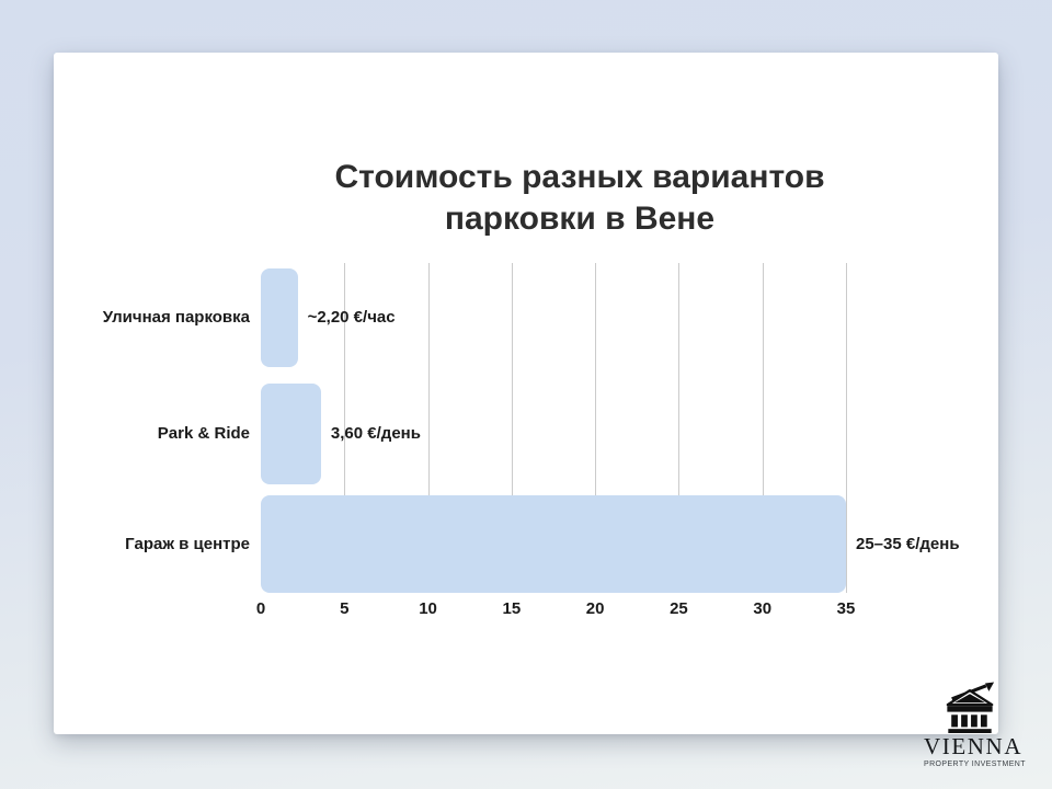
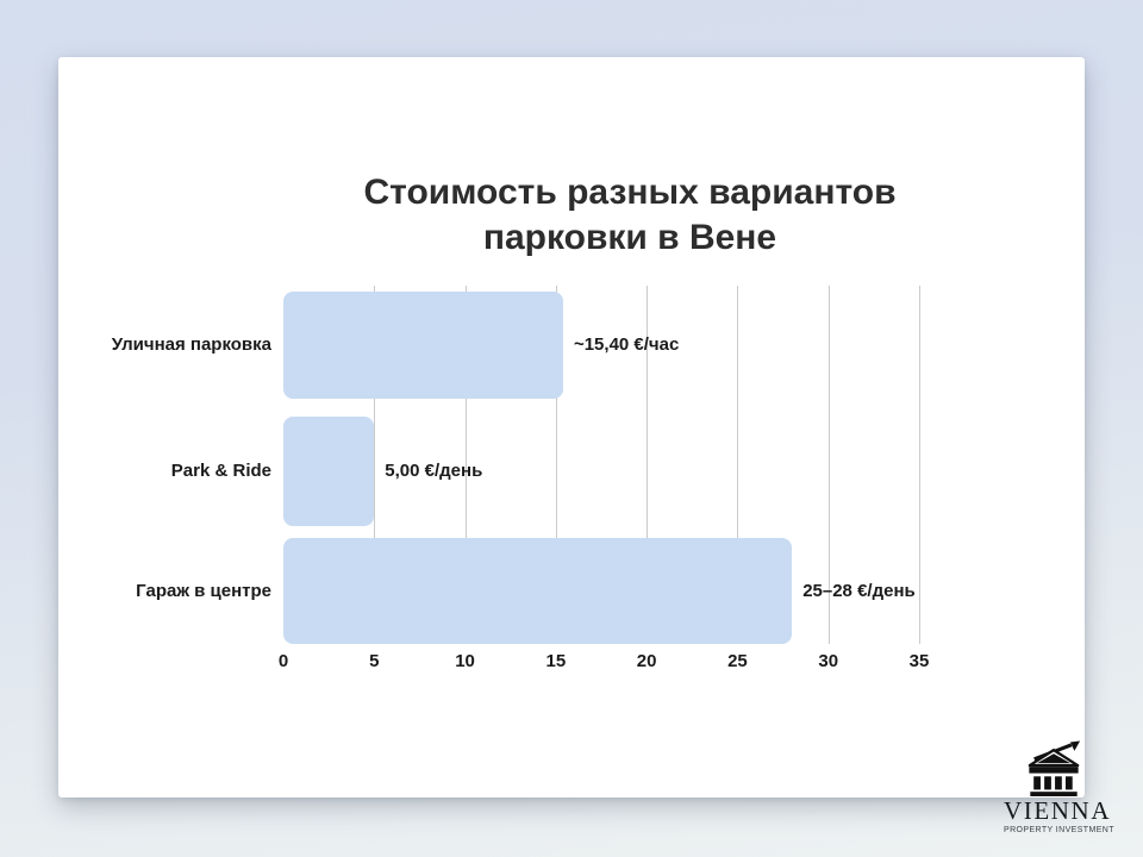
Уличная парковка: 2,20 -> 15,40
Park & Ride: 3,60 -> 5,00
Гараж в центре: 35 -> 28
